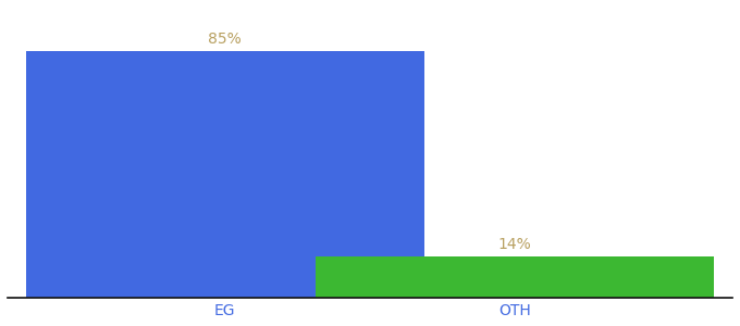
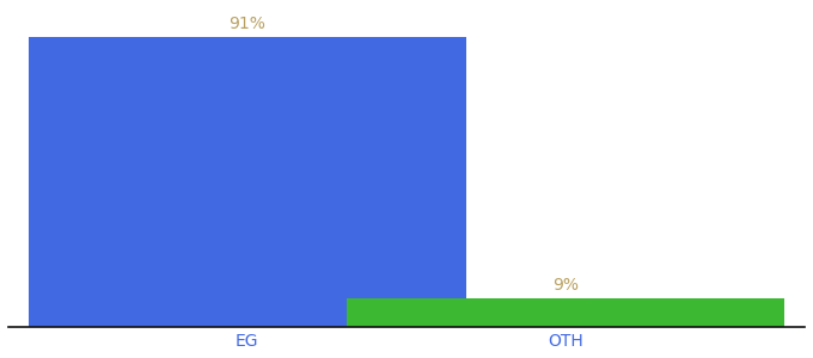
EG: 85% -> 91%
OTH: 14% -> 9%
